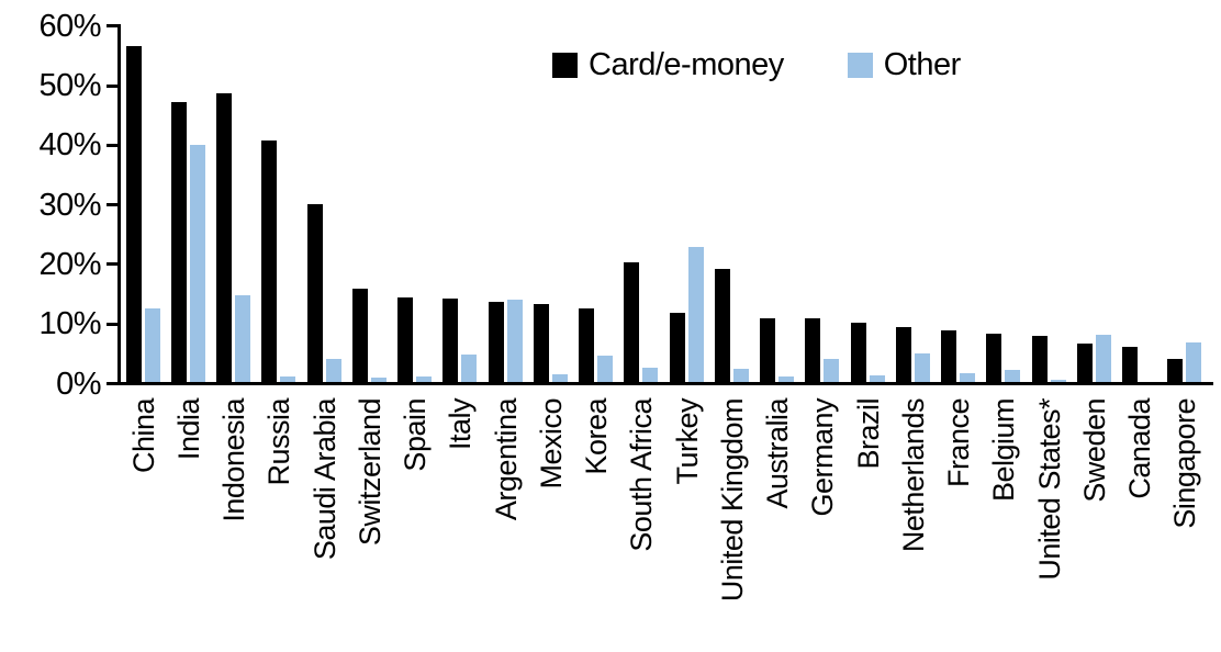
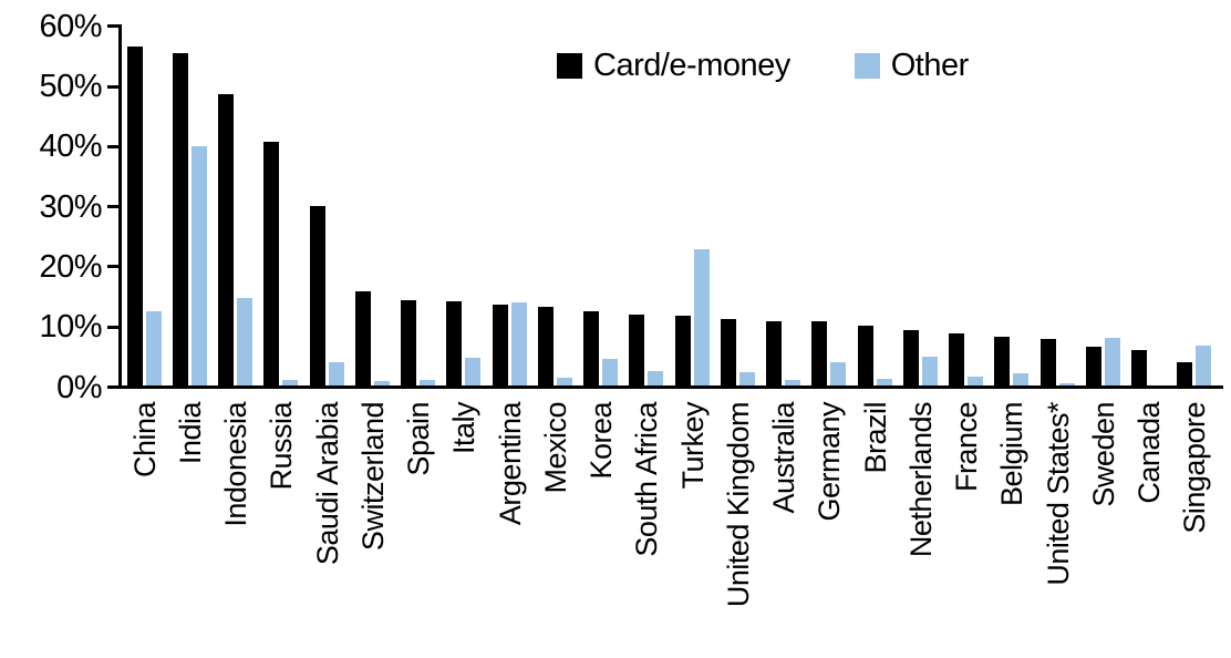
Card/e-money/India: 47% -> 55%
Card/e-money/South Africa: 20% -> 12%
Card/e-money/United Kingdom: 19% -> 11%
